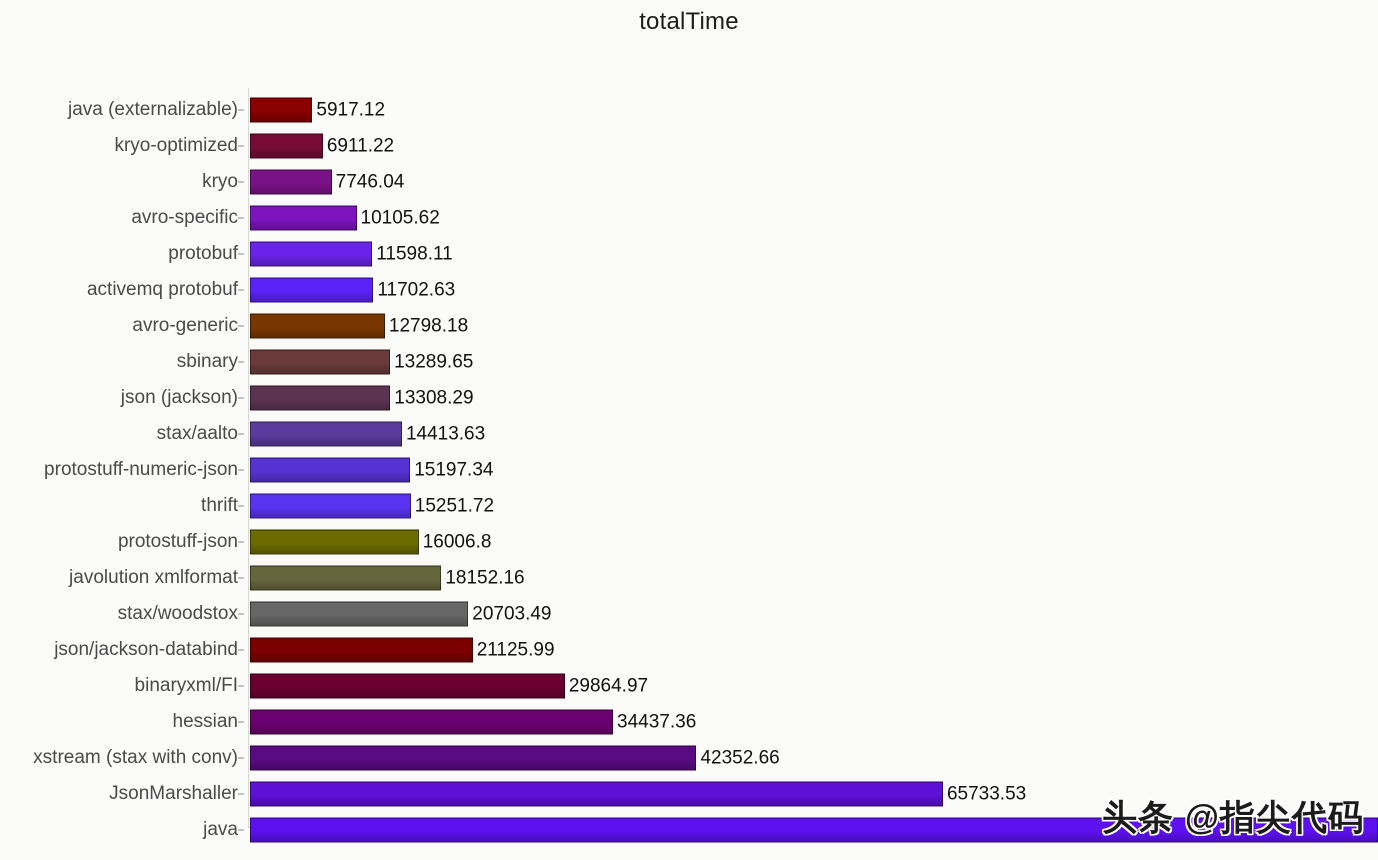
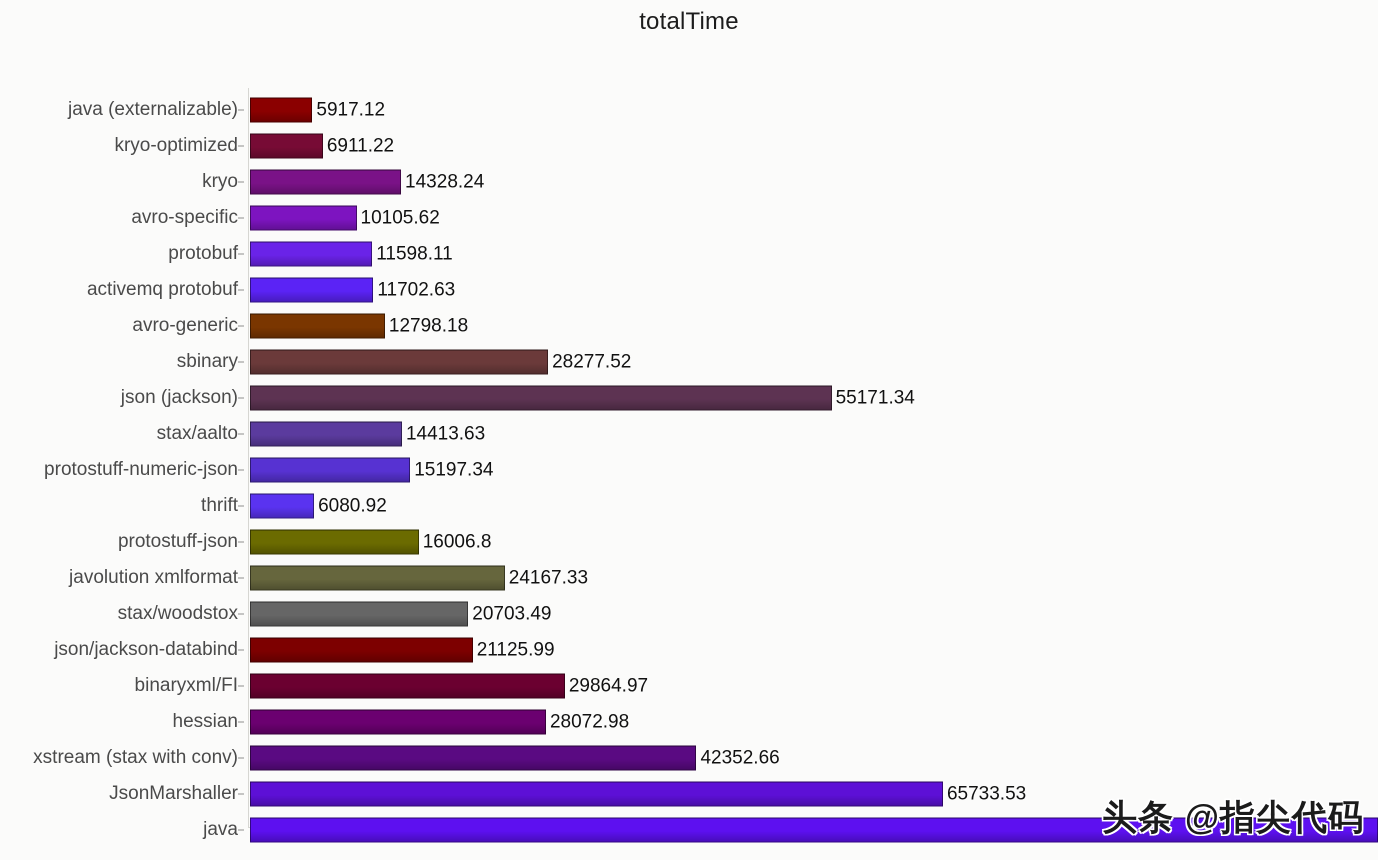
kryo: 7746.04 -> 14328.24
sbinary: 13289.65 -> 28277.52
json (jackson): 13308.29 -> 55171.34
thrift: 15251.72 -> 6080.92
javolution xmlformat: 18152.16 -> 24167.33
hessian: 34437.36 -> 28072.98
